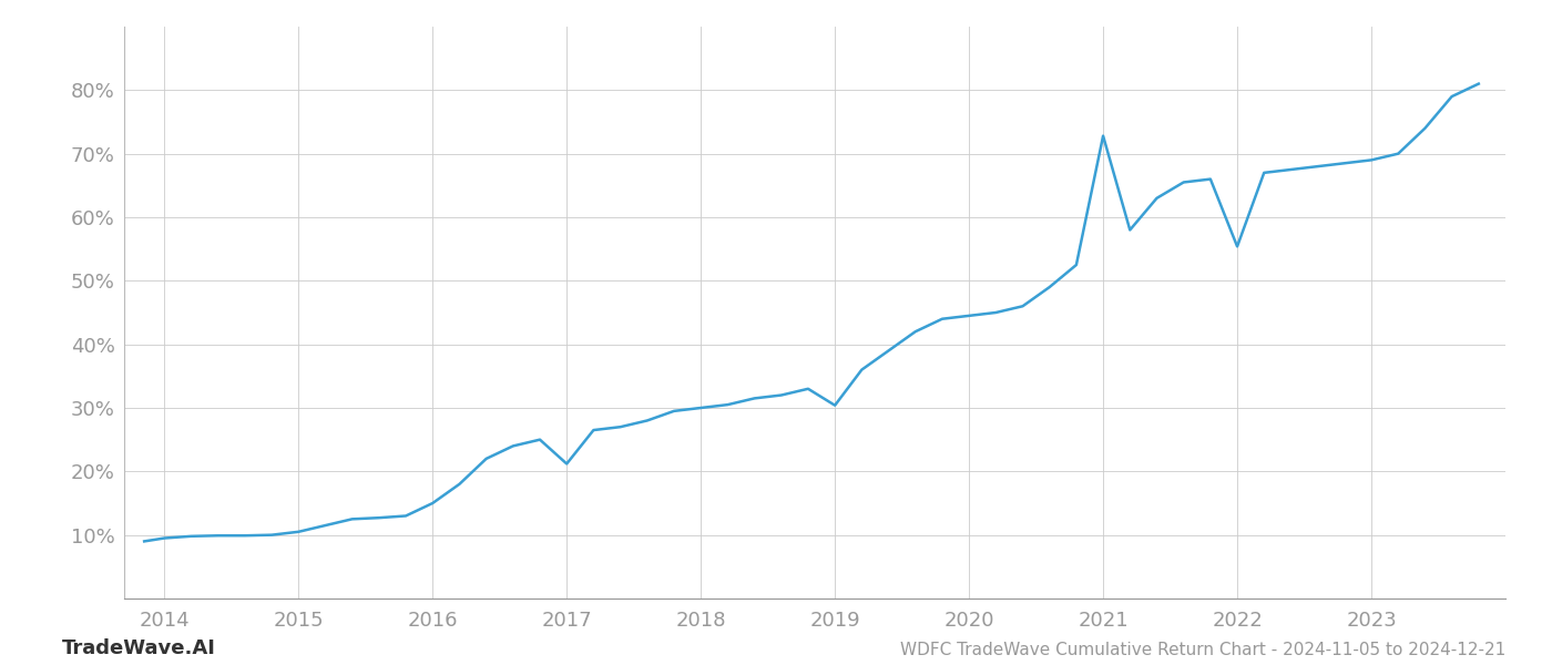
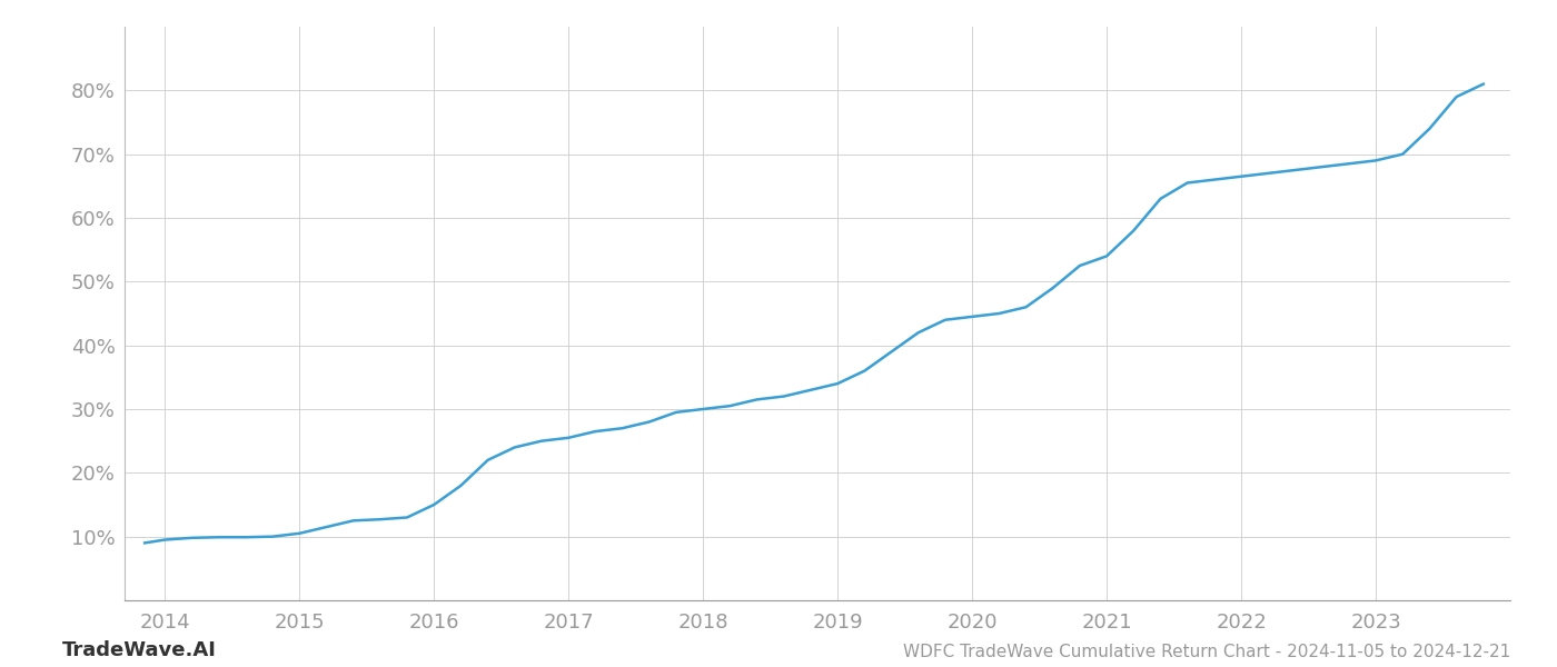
2017: 21.2% -> 25.5%
2019: 30.4% -> 34.0%
2021: 72.8% -> 54.0%
2022: 55.4% -> 66.5%
